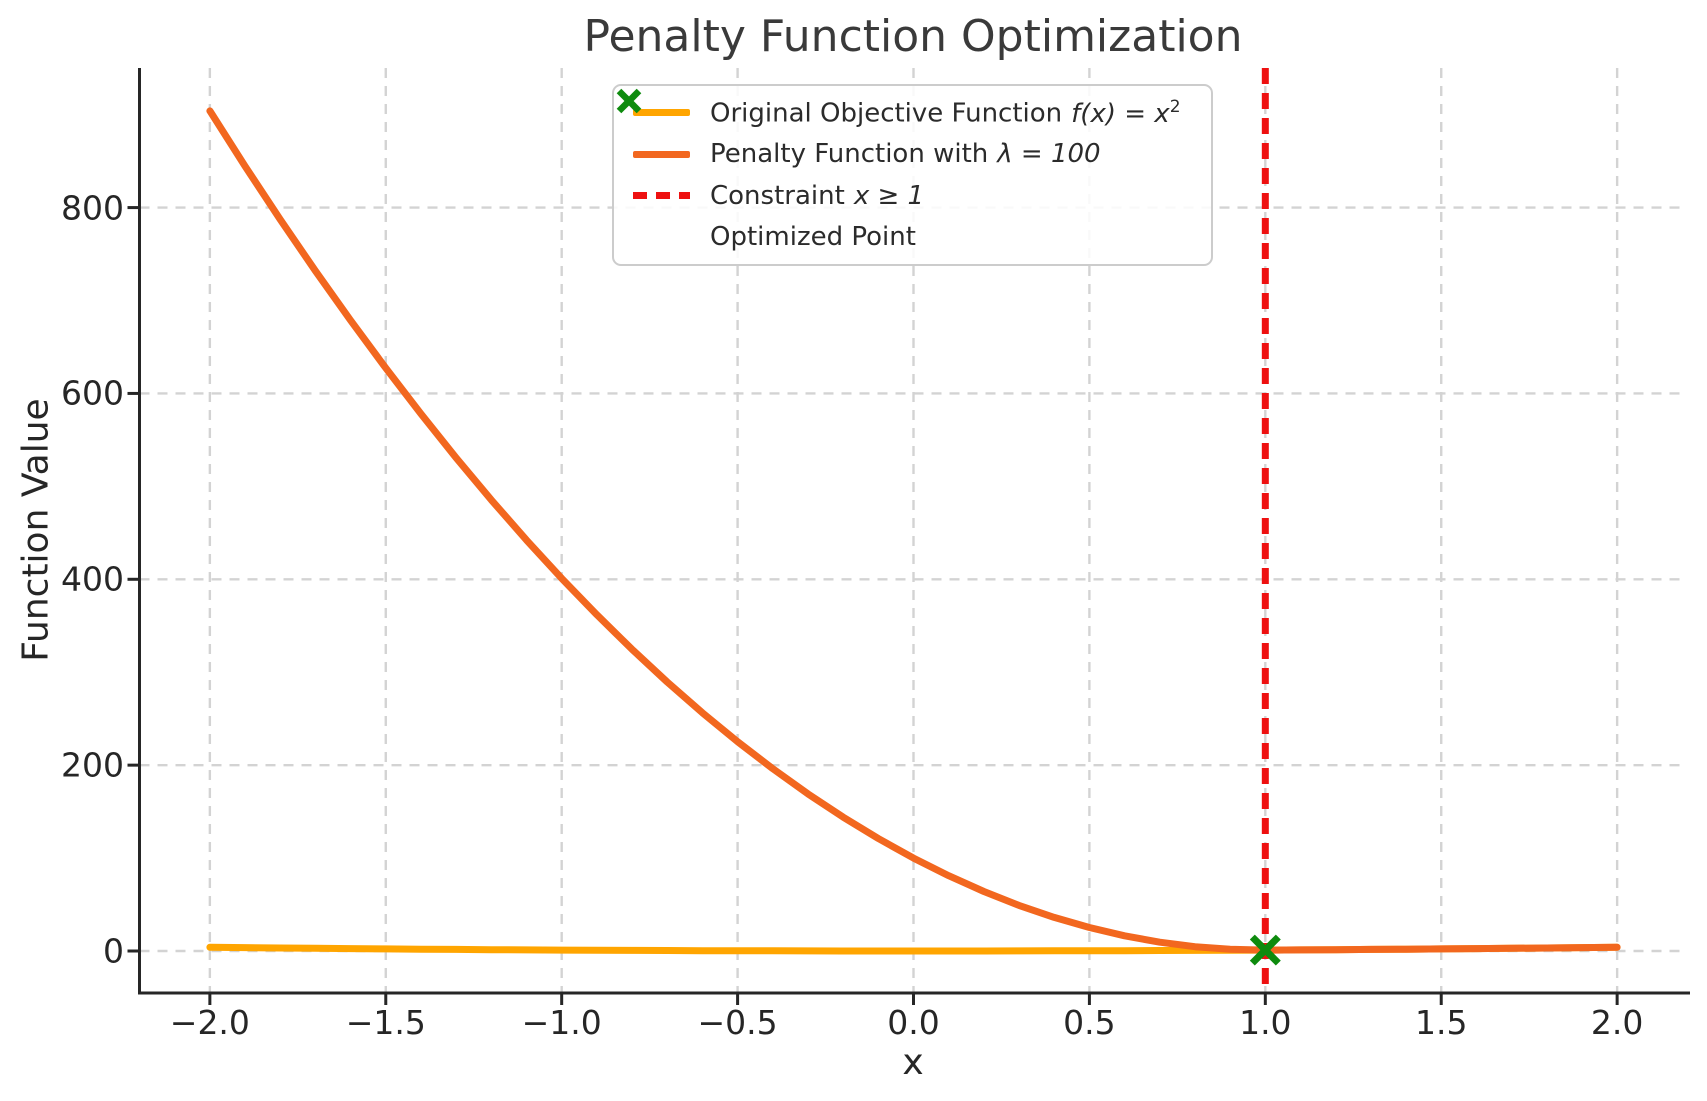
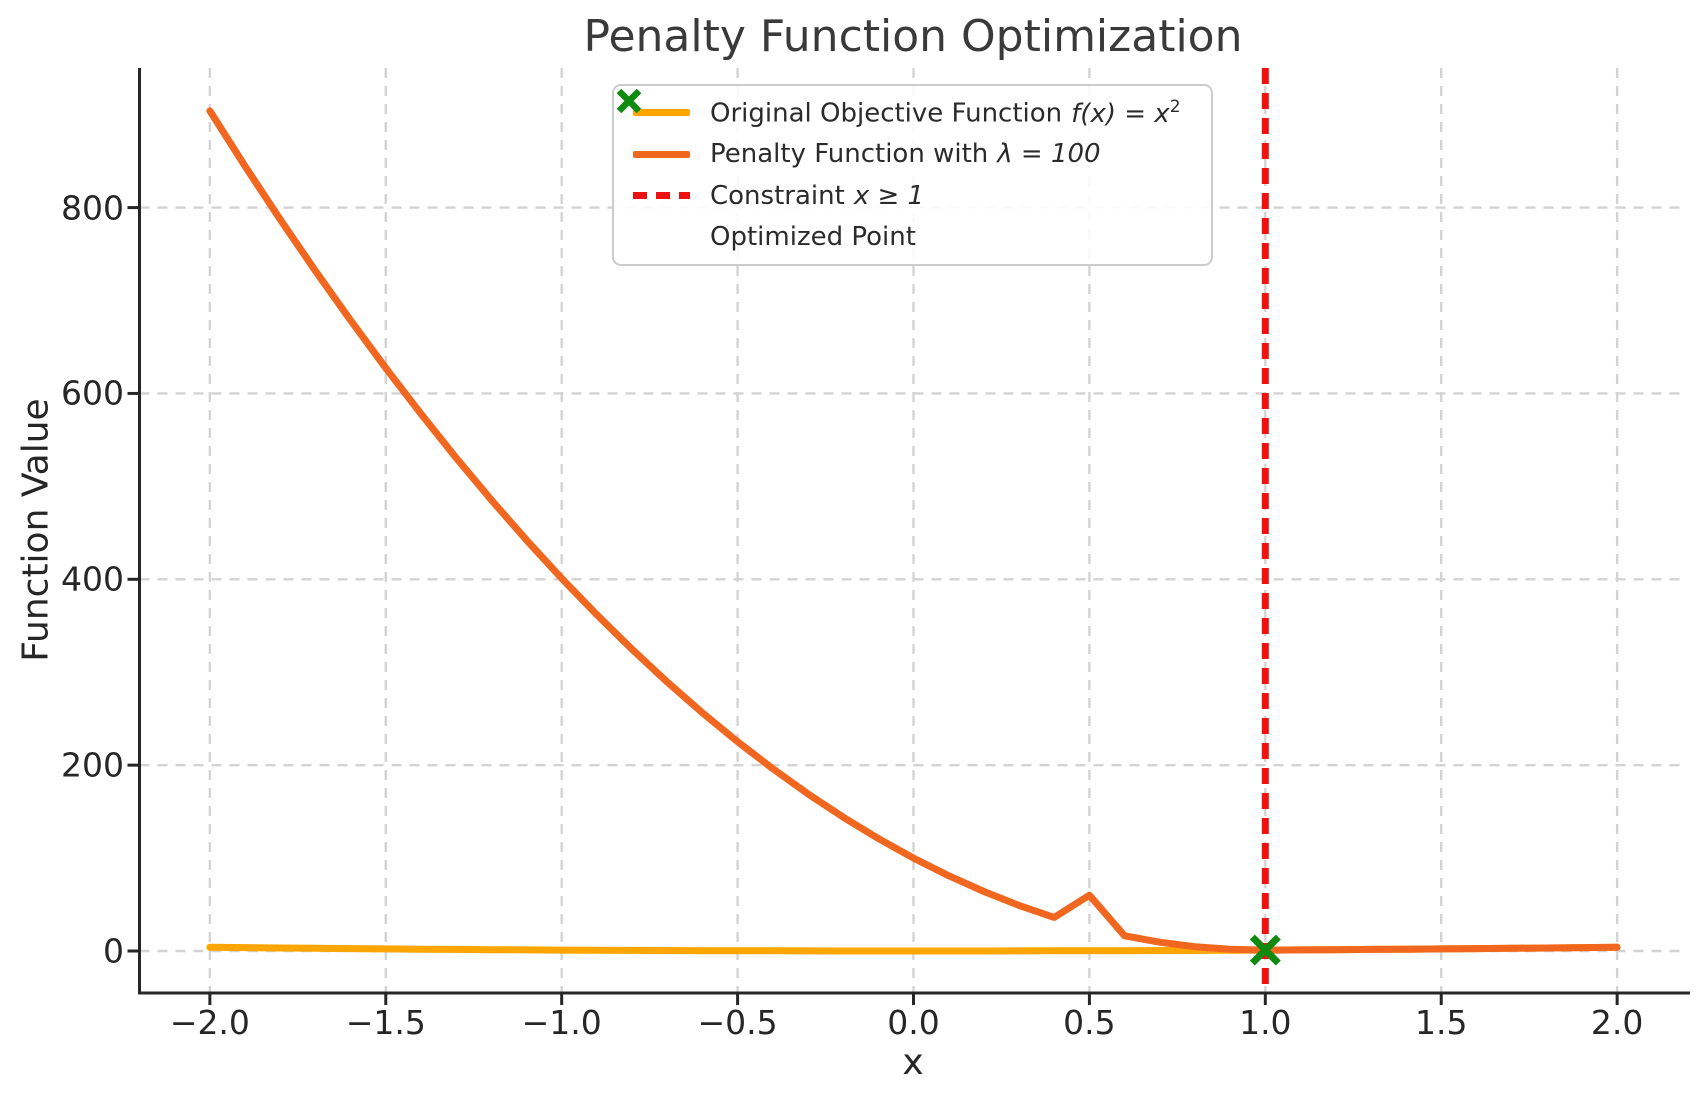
Penalty Function with λ = 100/0.5: 30 -> 60
